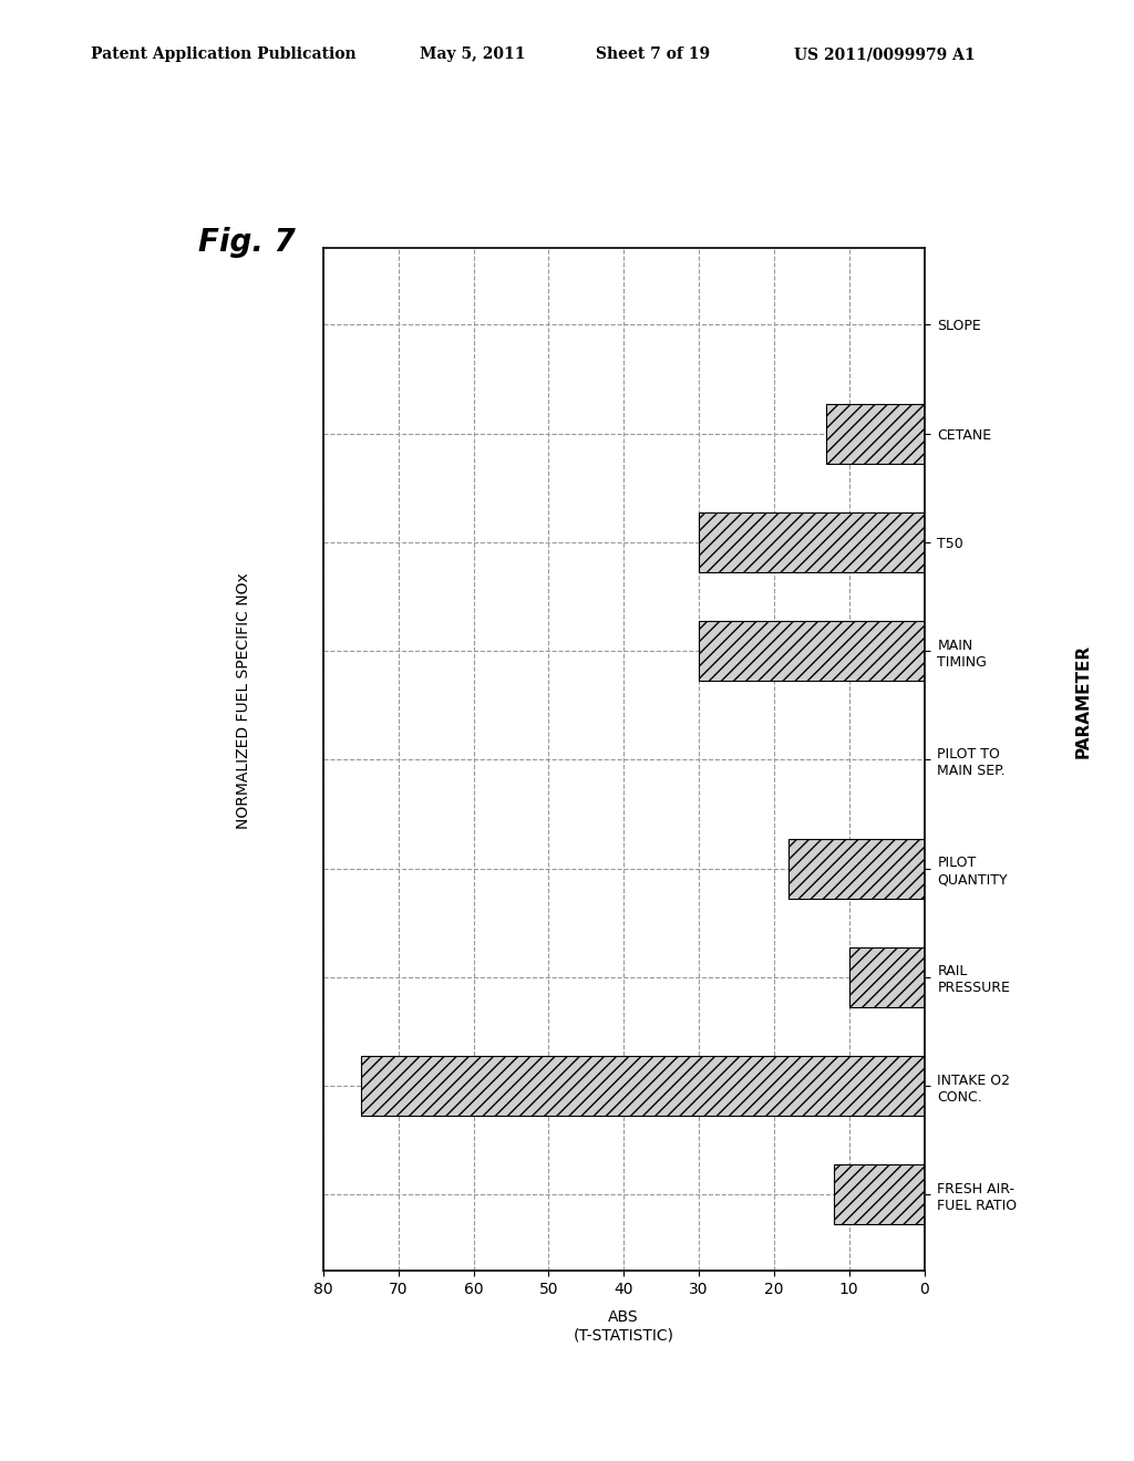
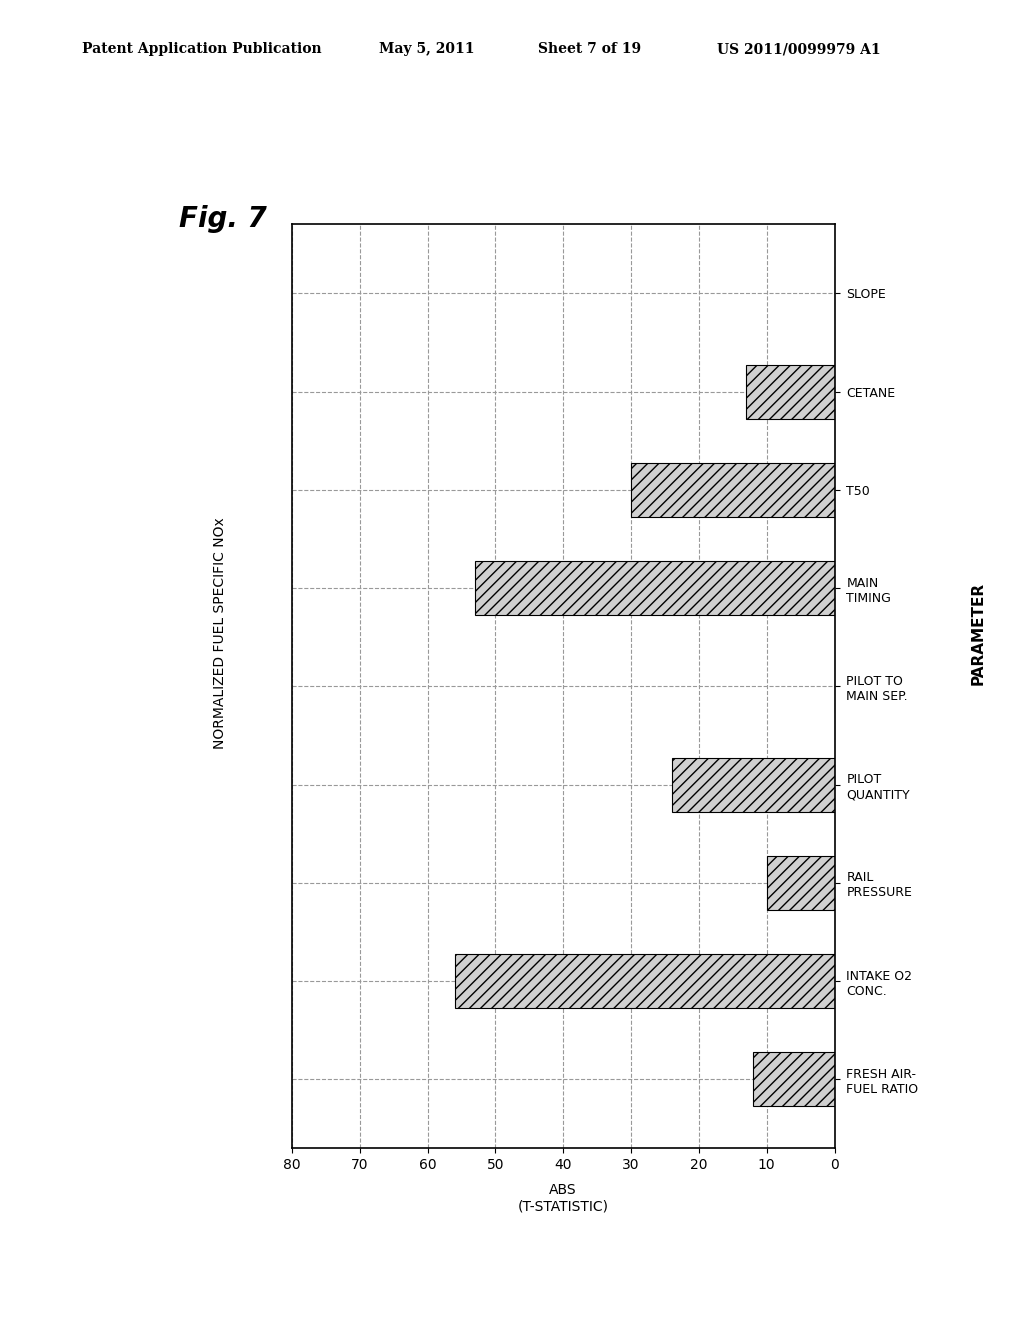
MAIN TIMING: 30 -> 53
PILOT QUANTITY: 18 -> 24
INTAKE O2 CONC.: 75 -> 56
